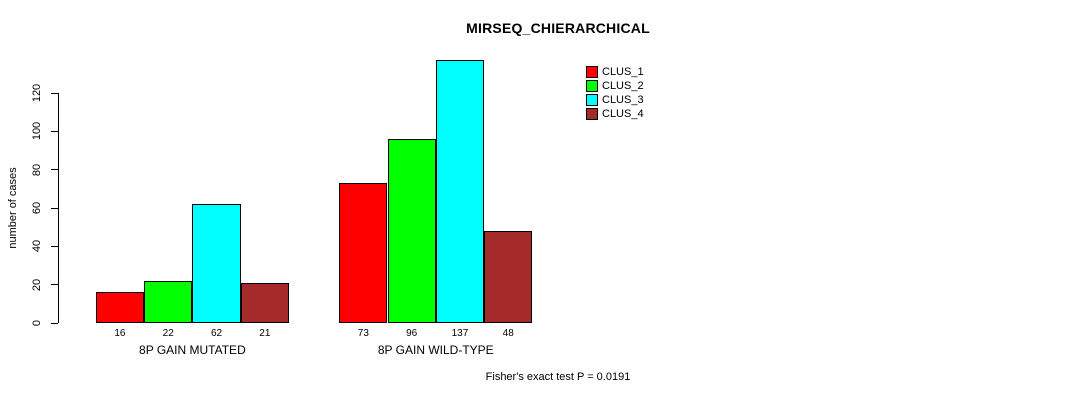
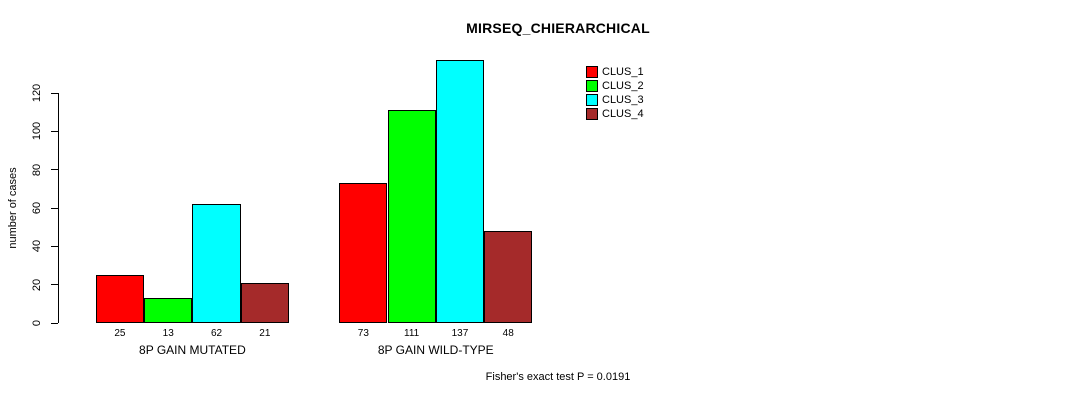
CLUS_1/8P GAIN MUTATED: 16 -> 25
CLUS_2/8P GAIN MUTATED: 22 -> 13
CLUS_2/8P GAIN WILD-TYPE: 96 -> 111
